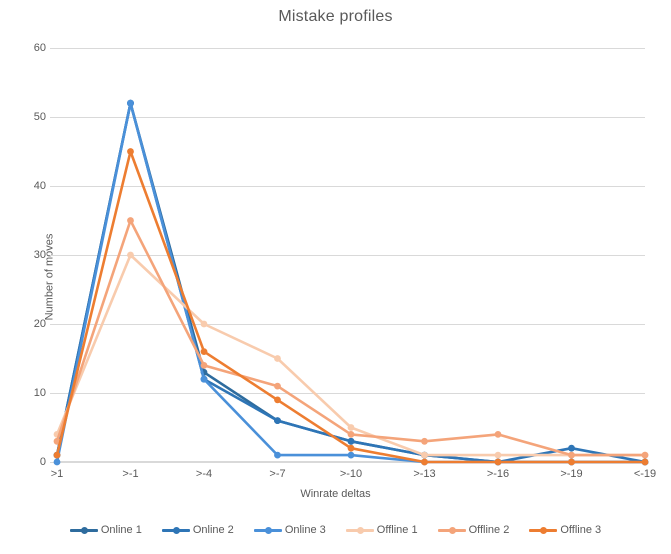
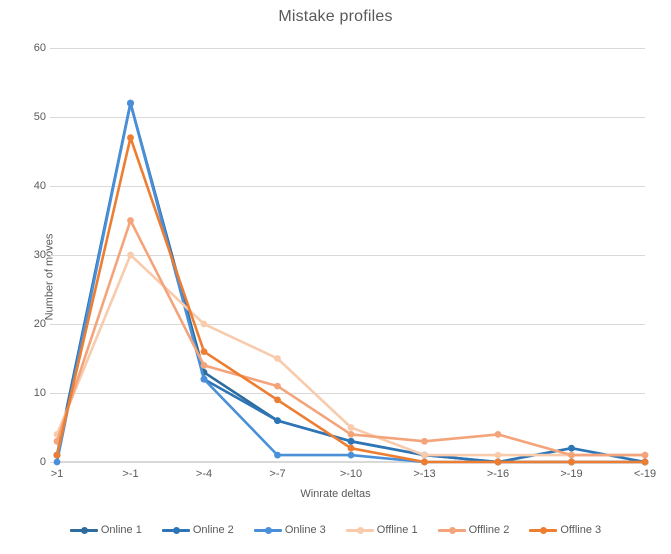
Offline 3/>-1: 45 -> 47
